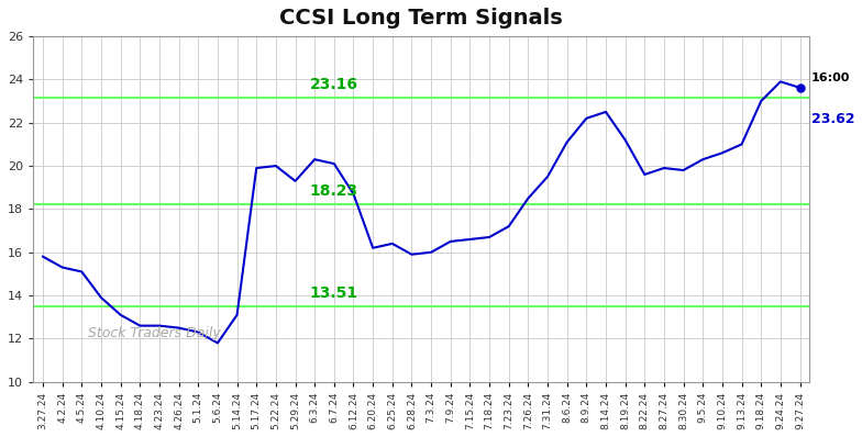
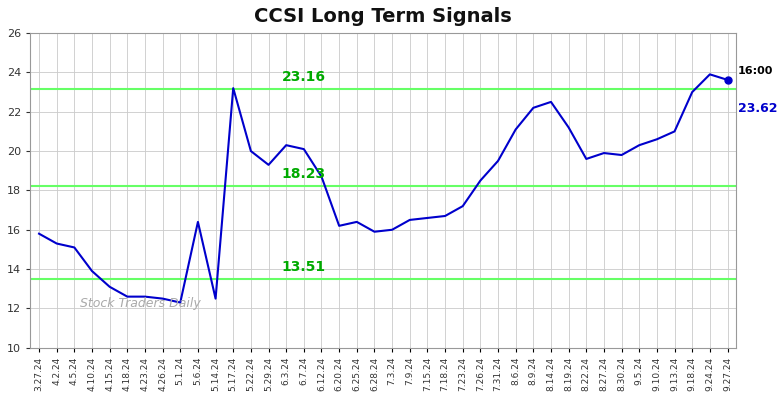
5.6.24: 11.8 -> 16.4
5.14.24: 13.1 -> 12.5
5.17.24: 19.9 -> 23.2
